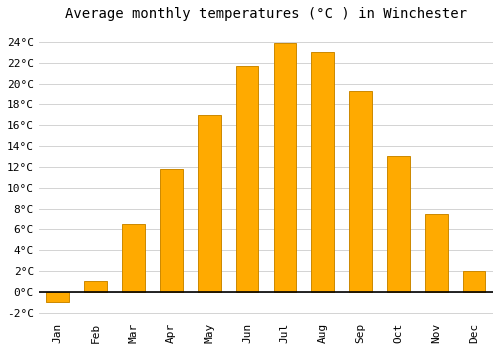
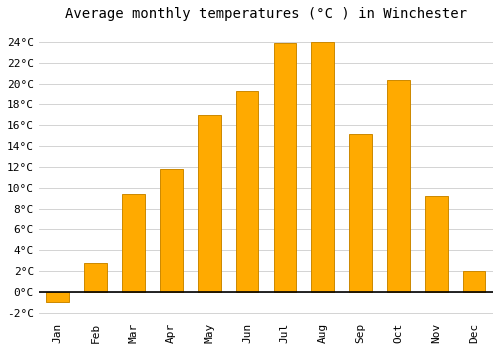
Feb: 1.0°C -> 2.8°C
Mar: 6.5°C -> 9.4°C
Jun: 21.7°C -> 19.3°C
Aug: 23.0°C -> 24.0°C
Sep: 19.3°C -> 15.2°C
Oct: 13.0°C -> 20.3°C
Nov: 7.5°C -> 9.2°C
